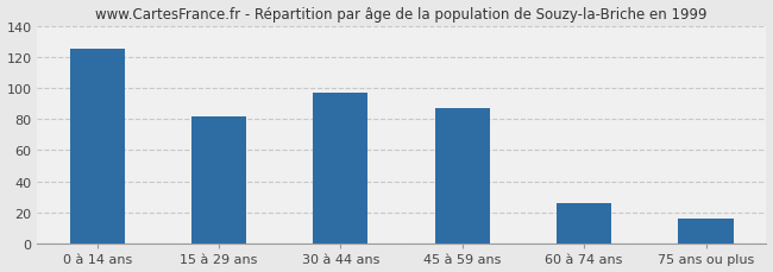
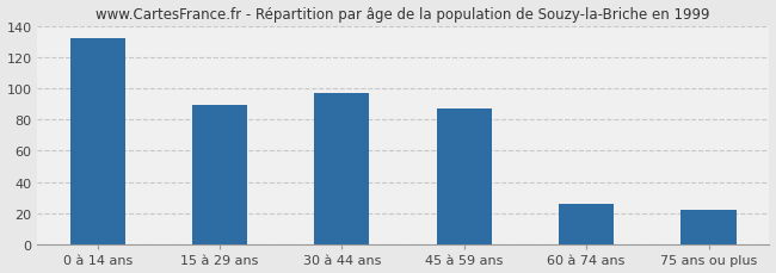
0 à 14 ans: 125 -> 132
15 à 29 ans: 82 -> 89
75 ans ou plus: 16 -> 22
